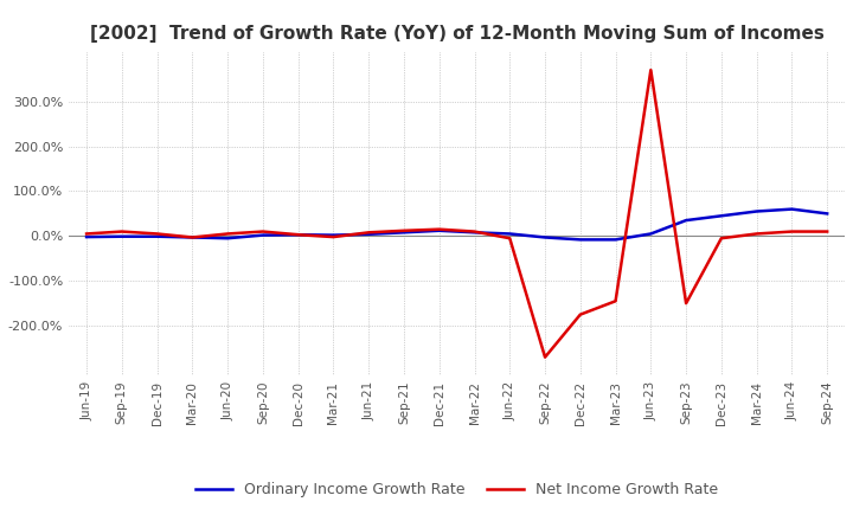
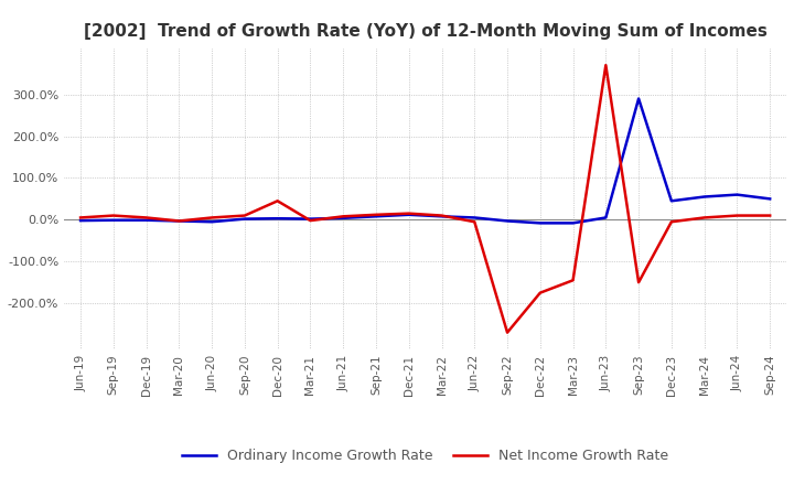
Net Income Growth Rate/Dec-20: 3% -> 45%
Ordinary Income Growth Rate/Sep-23: 35% -> 290%
